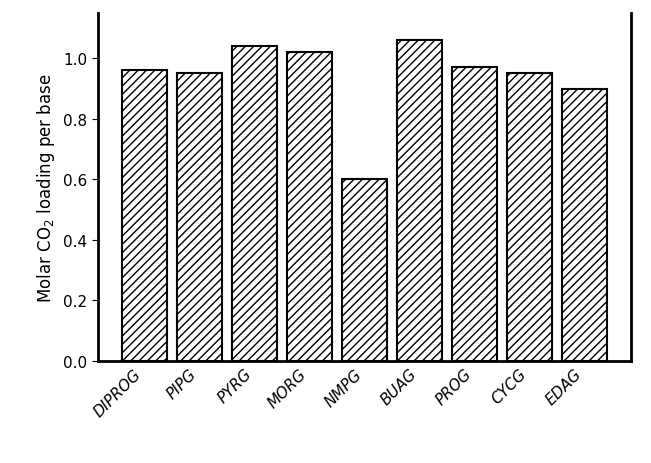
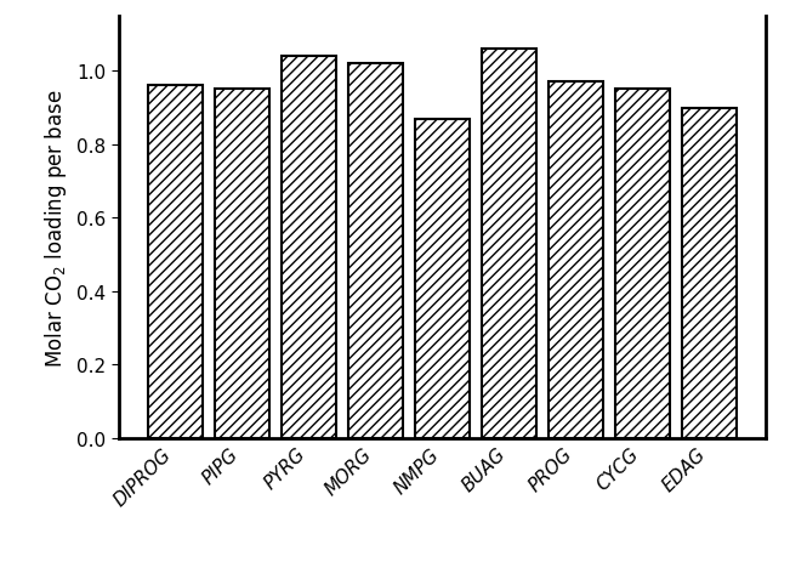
NMPG: 0.60 -> 0.87
